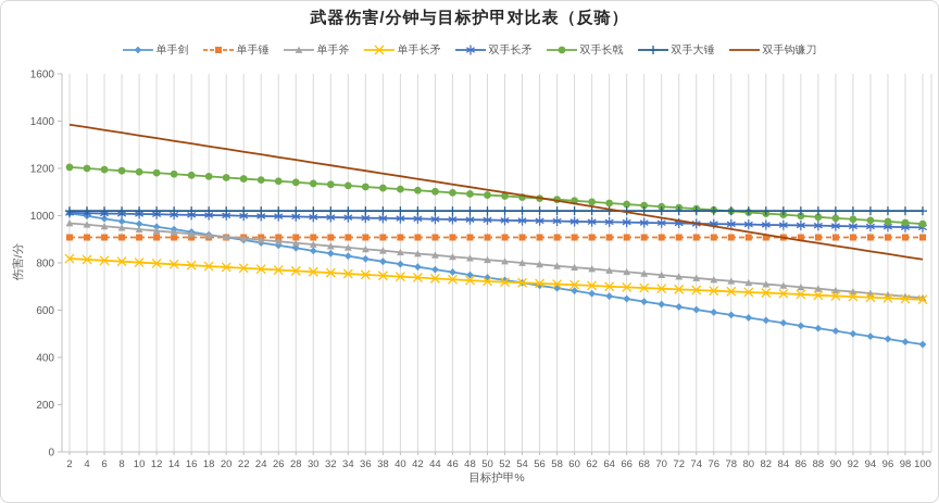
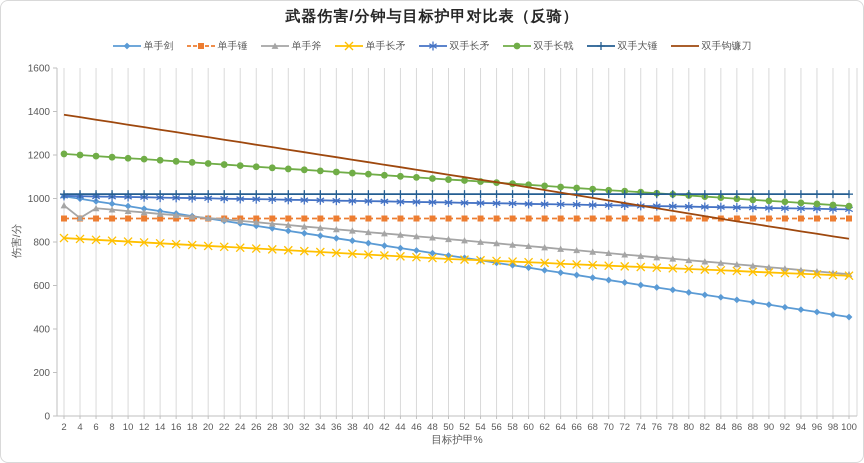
单手斧/4: 960 -> 910
